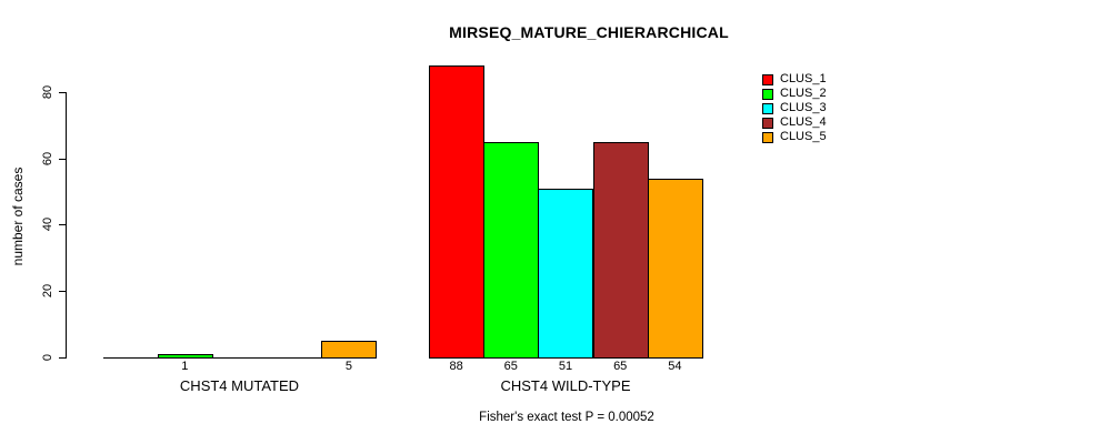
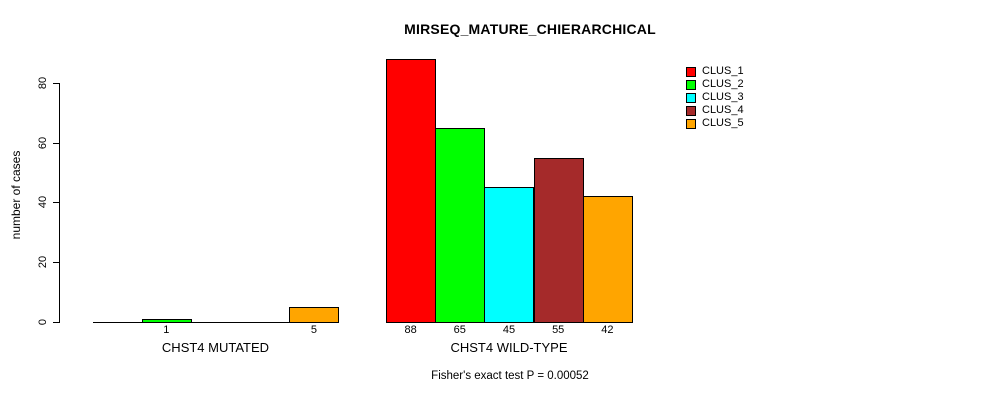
CLUS_3/CHST4 WILD-TYPE: 51 -> 45
CLUS_4/CHST4 WILD-TYPE: 65 -> 55
CLUS_5/CHST4 WILD-TYPE: 54 -> 42
